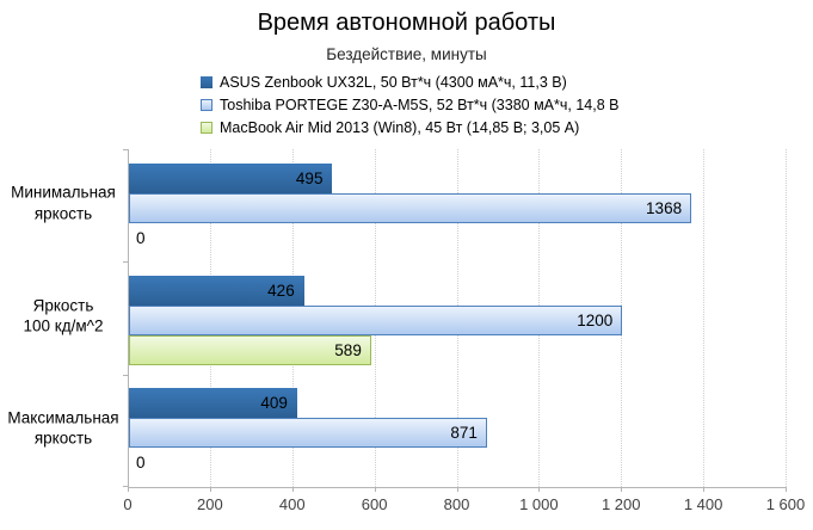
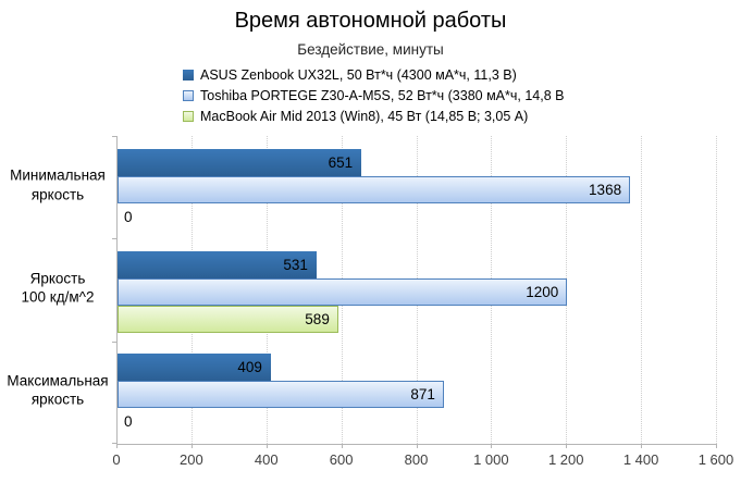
ASUS Zenbook UX32L, 50 Вт*ч (4300 мА*ч, 11,3 В)/Минимальная яркость: 495 -> 651
ASUS Zenbook UX32L, 50 Вт*ч (4300 мА*ч, 11,3 В)/Яркость 100 кд/м^2: 426 -> 531
